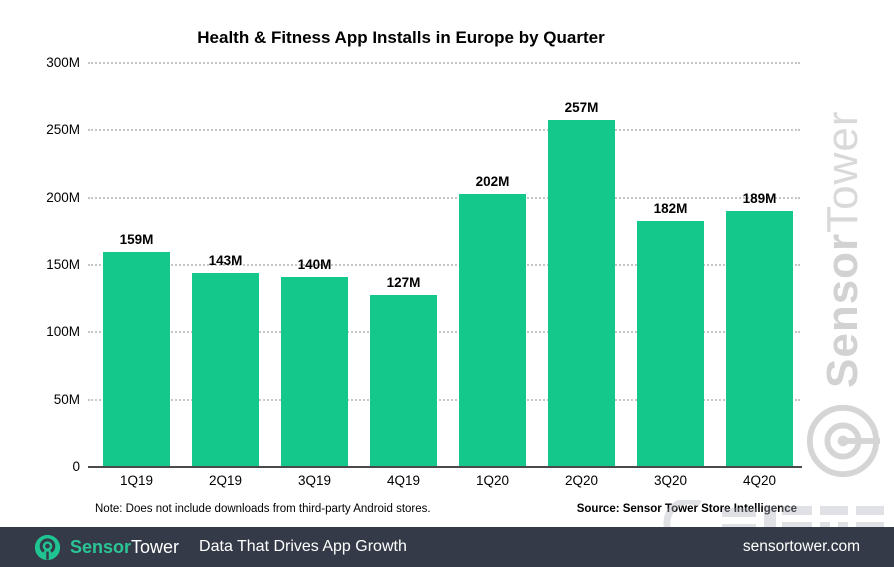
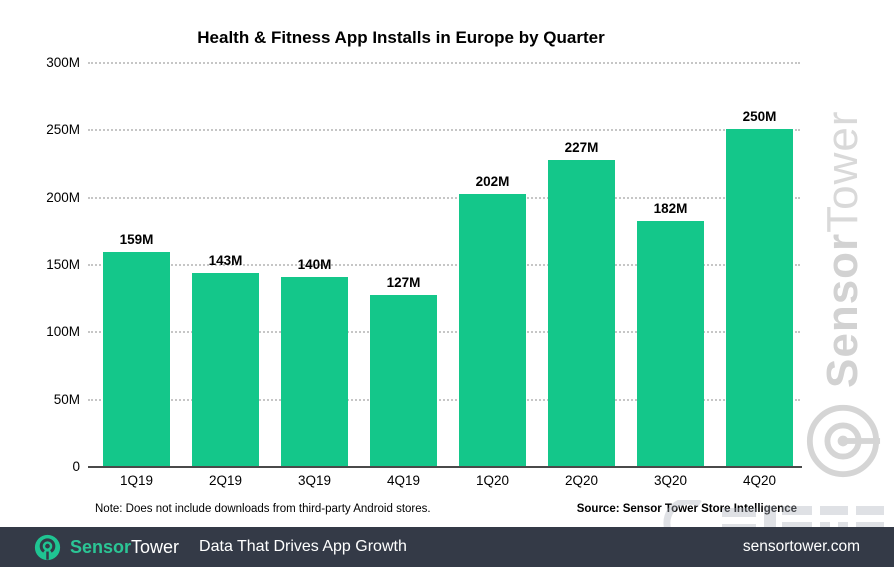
2Q20: 257M -> 227M
4Q20: 189M -> 250M
